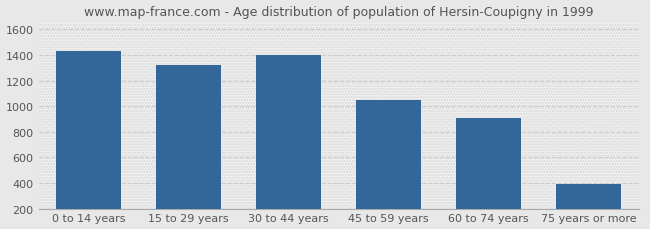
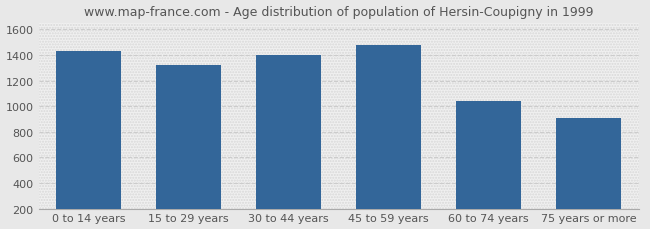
45 to 59 years: 1040 -> 1480
60 to 74 years: 910 -> 1040
75 years or more: 390 -> 910
